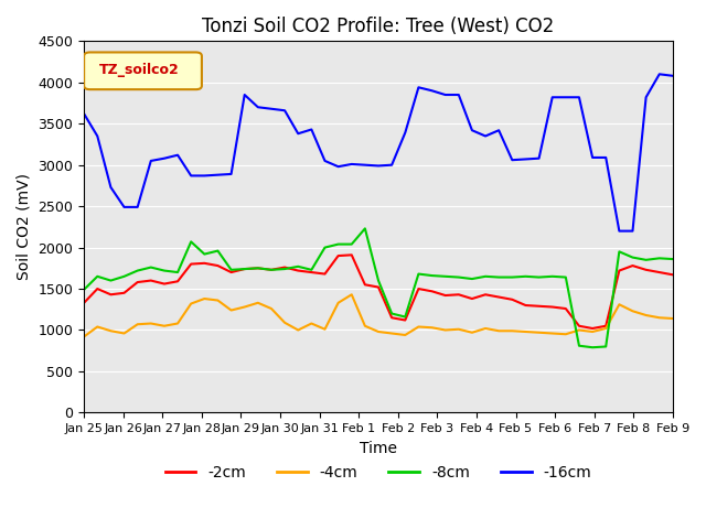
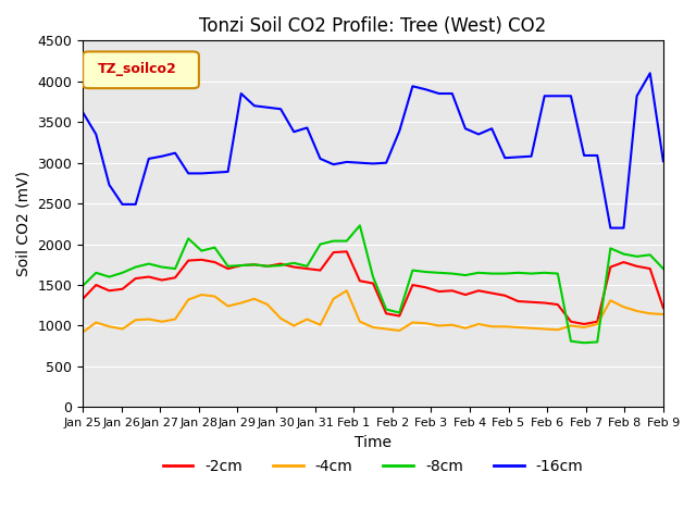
-2cm/Feb 9: 1670 -> 1220
-8cm/Feb 9: 1860 -> 1700
-16cm/Feb 9: 4080 -> 3020
